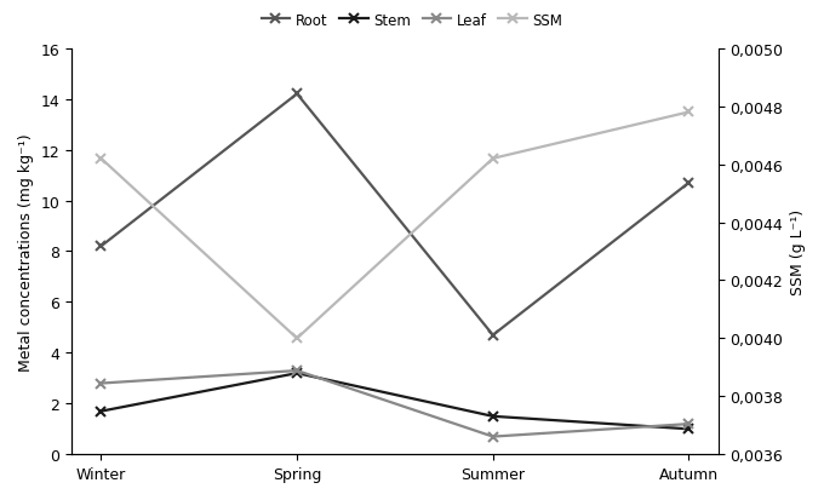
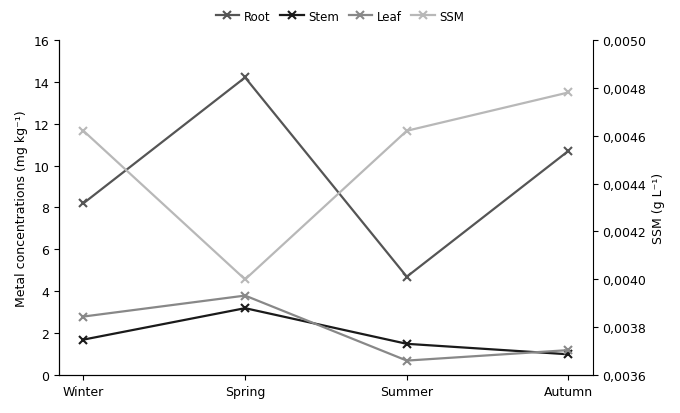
Leaf/Spring: 3.3 -> 3.8
